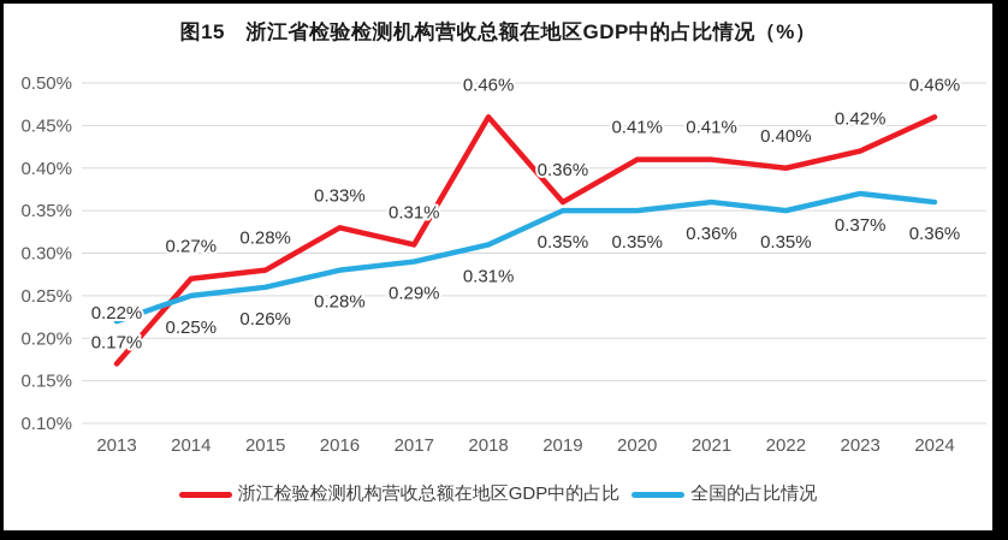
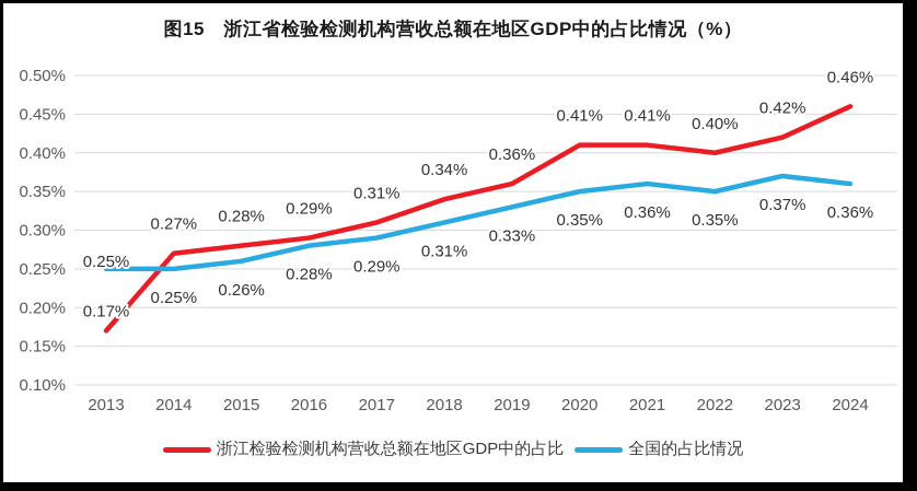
全国的占比情况/2013: 0.22% -> 0.25%
浙江检验检测机构营收总额在地区GDP中的占比/2016: 0.33% -> 0.29%
浙江检验检测机构营收总额在地区GDP中的占比/2018: 0.46% -> 0.34%
全国的占比情况/2019: 0.35% -> 0.33%
